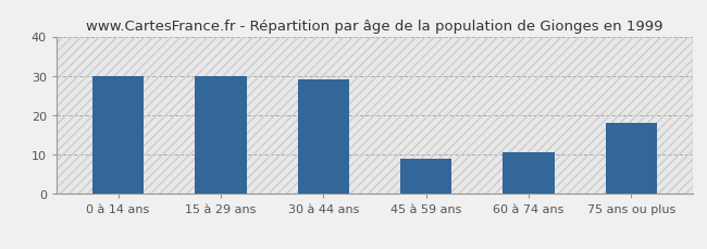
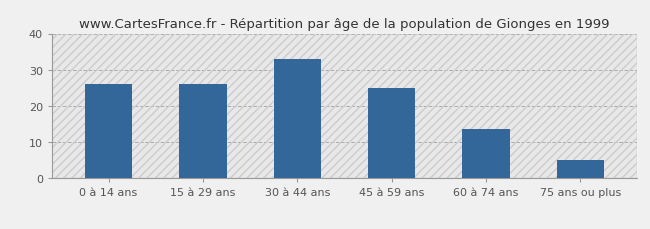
0 à 14 ans: 30.0 -> 26.0
15 à 29 ans: 30.0 -> 26.0
30 à 44 ans: 29.0 -> 33.0
45 à 59 ans: 9.0 -> 25.0
60 à 74 ans: 10.5 -> 13.5
75 ans ou plus: 18.0 -> 5.0
